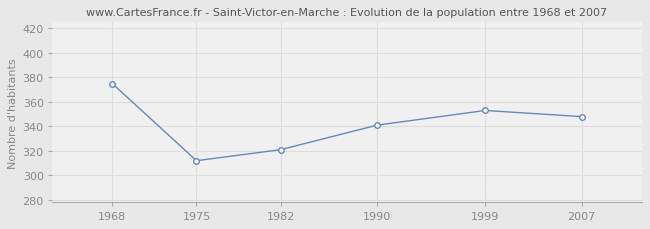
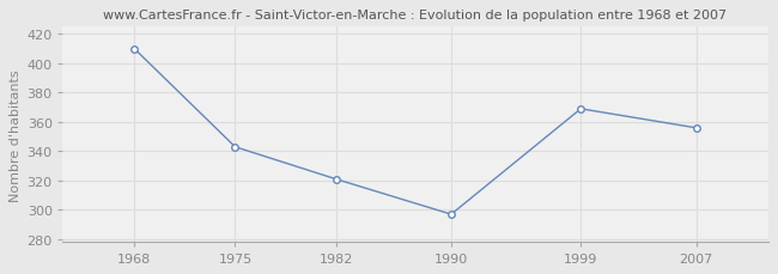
1968: 375 -> 410
1975: 312 -> 343
1990: 341 -> 297
1999: 353 -> 369
2007: 348 -> 356
